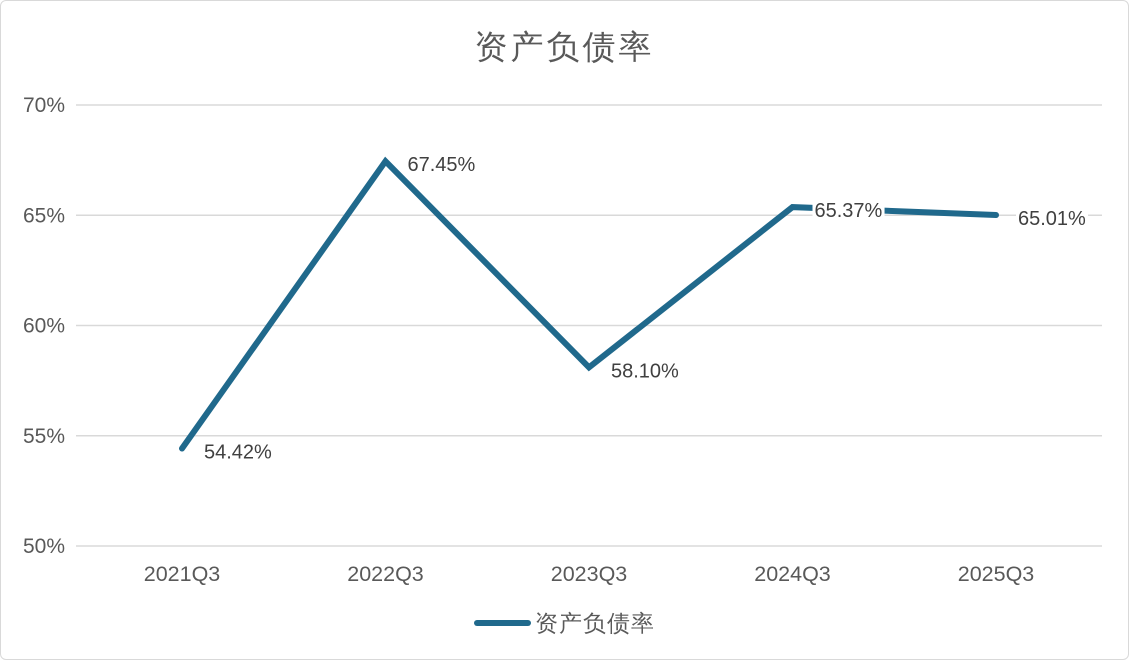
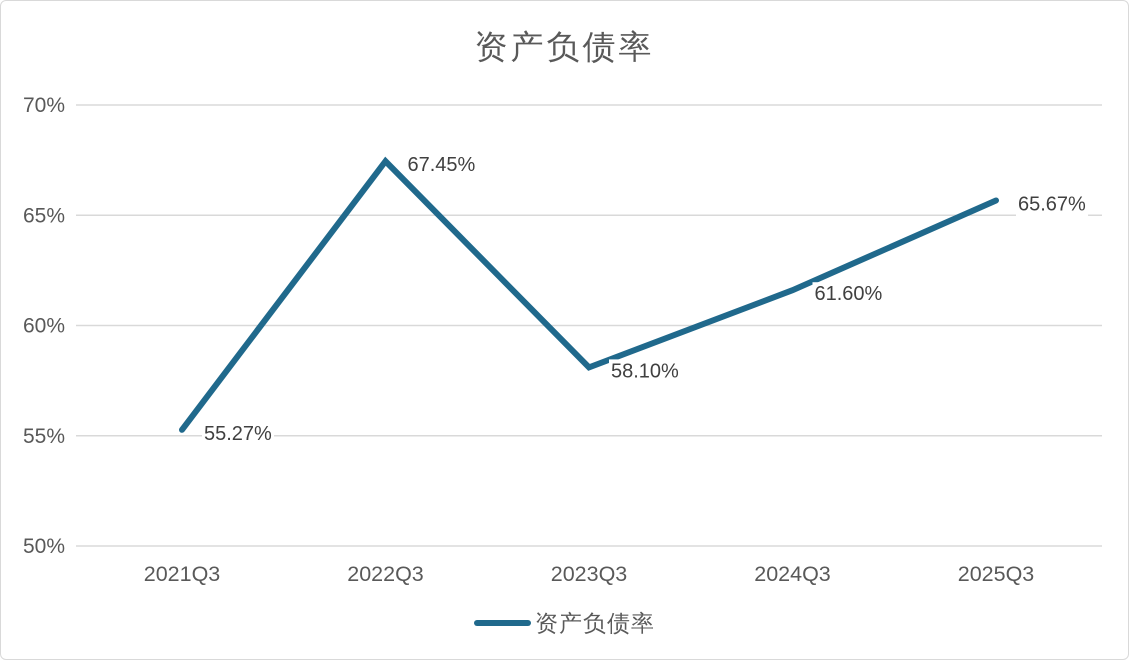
2021Q3: 54.42% -> 55.27%
2024Q3: 65.37% -> 61.60%
2025Q3: 65.01% -> 65.67%
